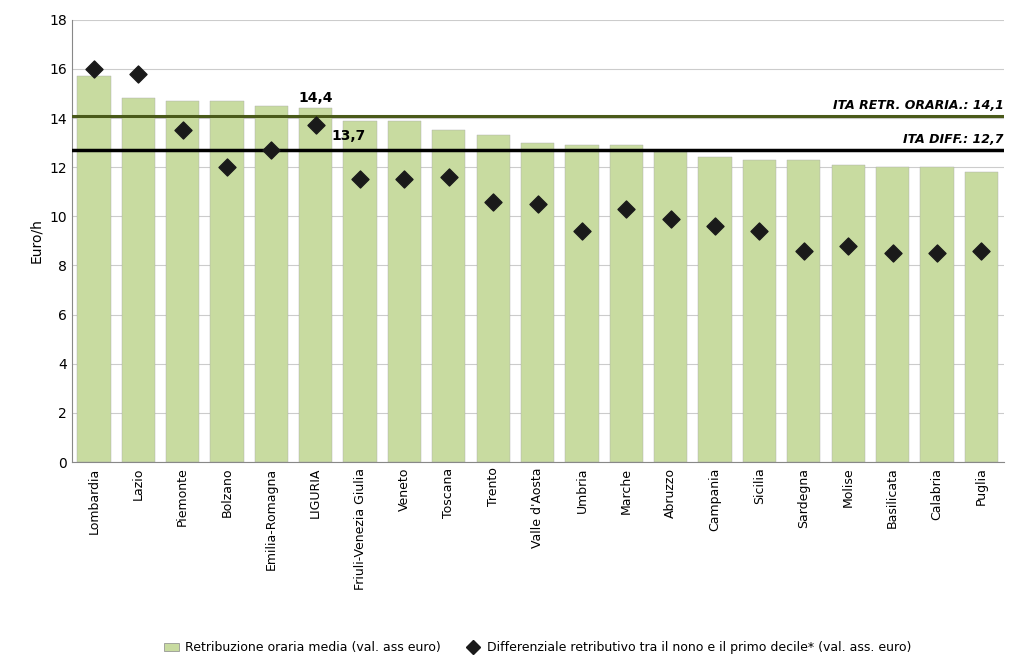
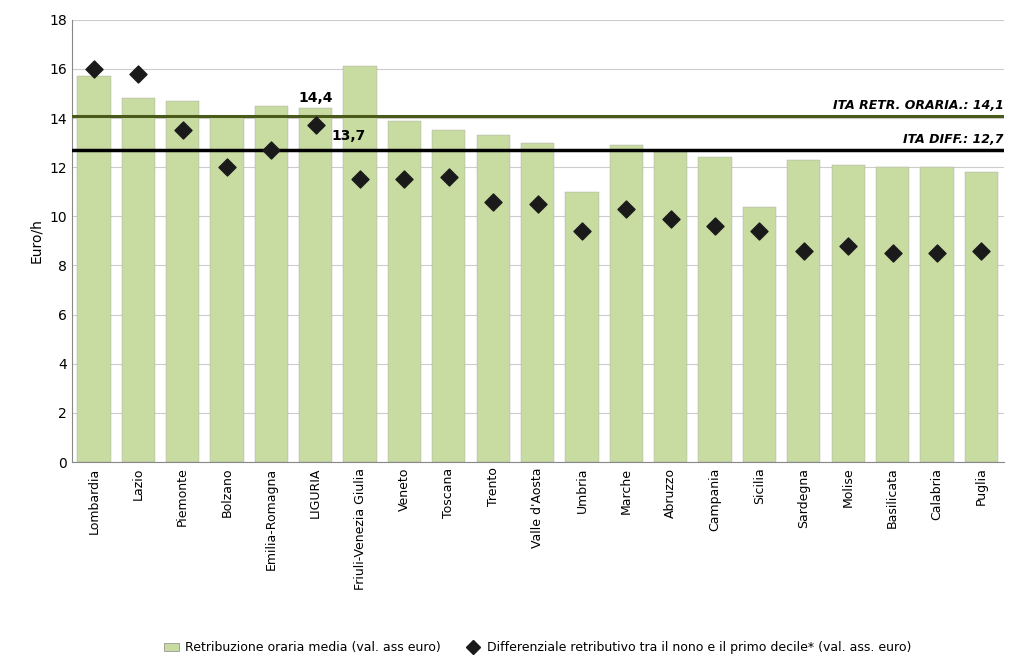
Retribuzione oraria media (val. ass euro)/Bolzano: 14.7 -> 14.1
Retribuzione oraria media (val. ass euro)/Friuli-Venezia Giulia: 13.9 -> 16.1
Retribuzione oraria media (val. ass euro)/Umbria: 12.9 -> 11.0
Retribuzione oraria media (val. ass euro)/Sicilia: 12.3 -> 10.4
